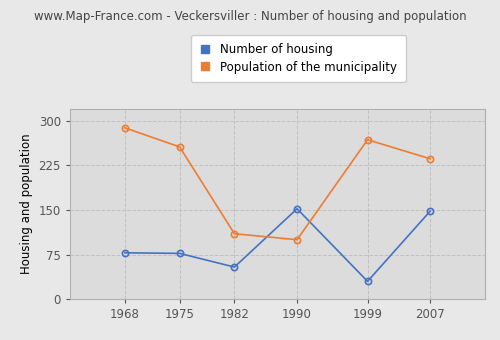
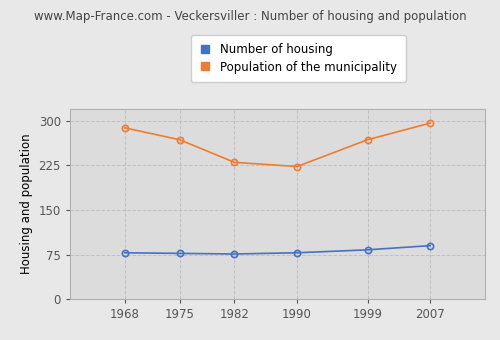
Population of the municipality/1975: 256 -> 268
Number of housing/1982: 54 -> 76
Population of the municipality/1982: 110 -> 230
Number of housing/1990: 152 -> 78
Population of the municipality/1990: 100 -> 223
Number of housing/1999: 30 -> 83
Number of housing/2007: 148 -> 90
Population of the municipality/2007: 236 -> 296
